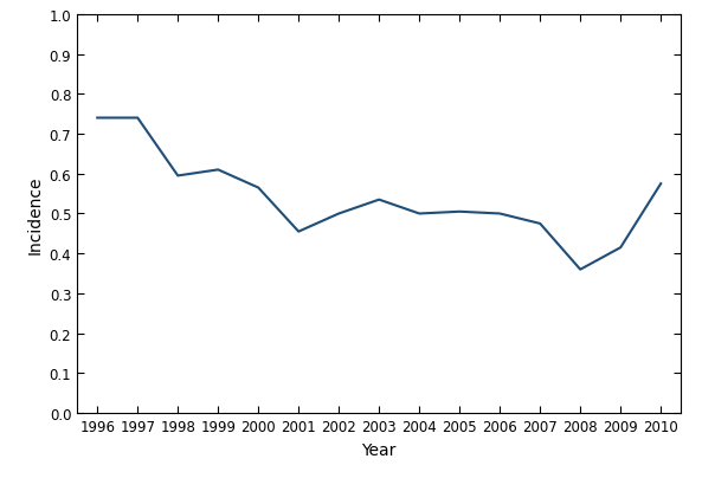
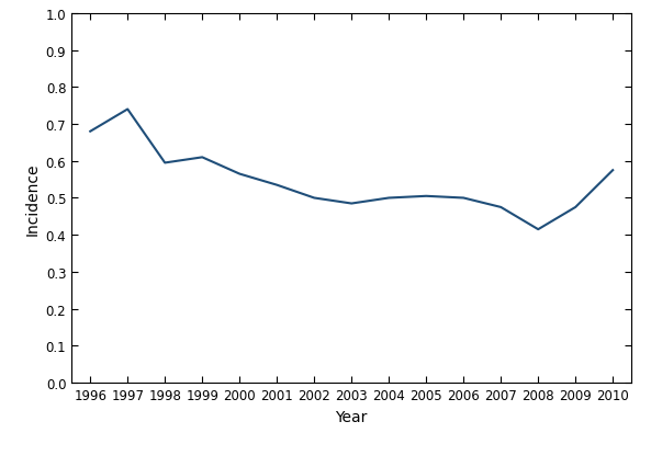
1996: 0.740 -> 0.680
2001: 0.455 -> 0.535
2003: 0.535 -> 0.485
2008: 0.360 -> 0.415
2009: 0.415 -> 0.475
